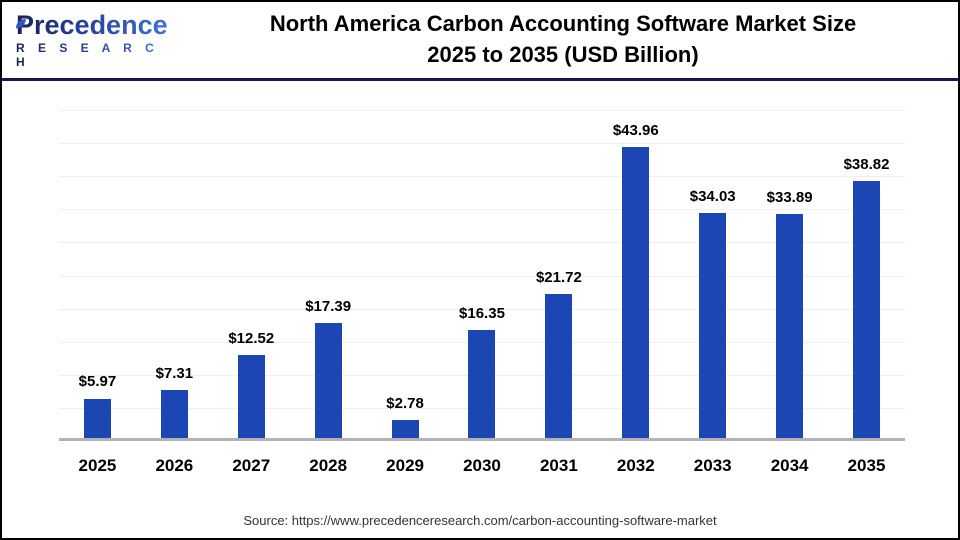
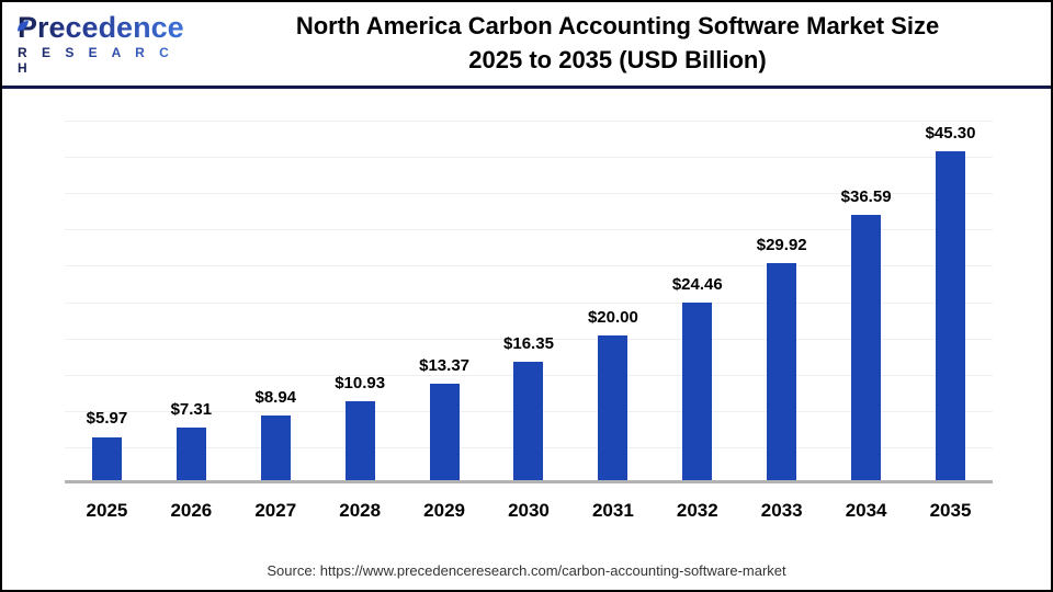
2027: $12.52 -> $8.94
2028: $17.39 -> $10.93
2029: $2.78 -> $13.37
2031: $21.72 -> $20.00
2032: $43.96 -> $24.46
2033: $34.03 -> $29.92
2034: $33.89 -> $36.59
2035: $38.82 -> $45.30
